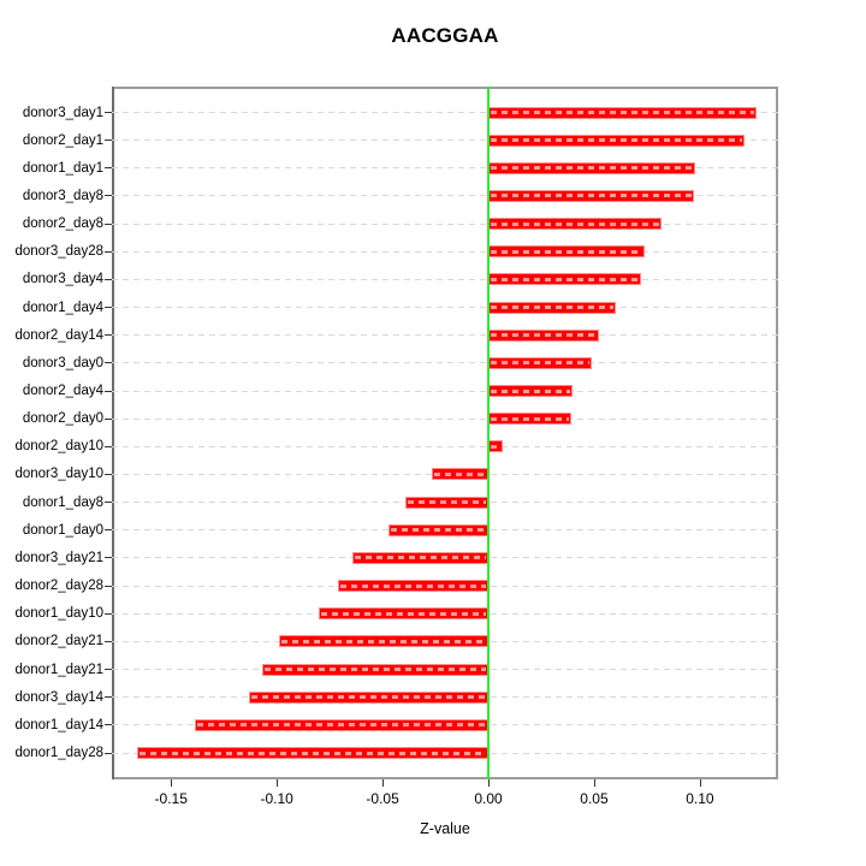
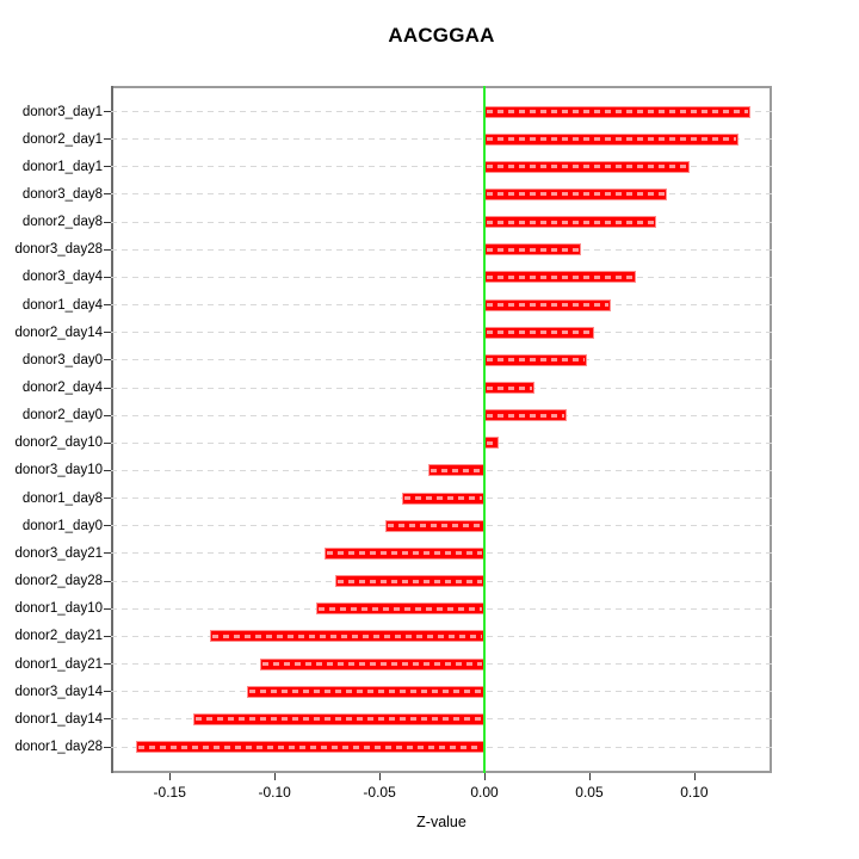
donor3_day8: 0.097 -> 0.087
donor3_day28: 0.074 -> 0.046
donor2_day4: 0.040 -> 0.024
donor3_day21: -0.064 -> -0.076
donor2_day21: -0.099 -> -0.131
